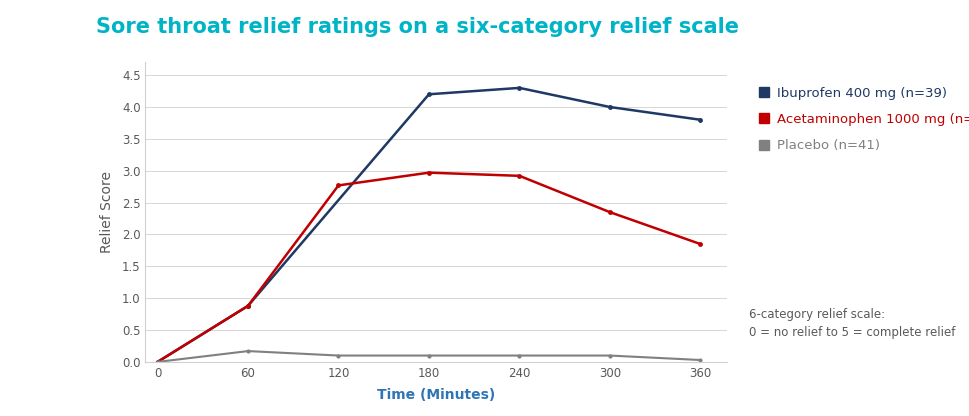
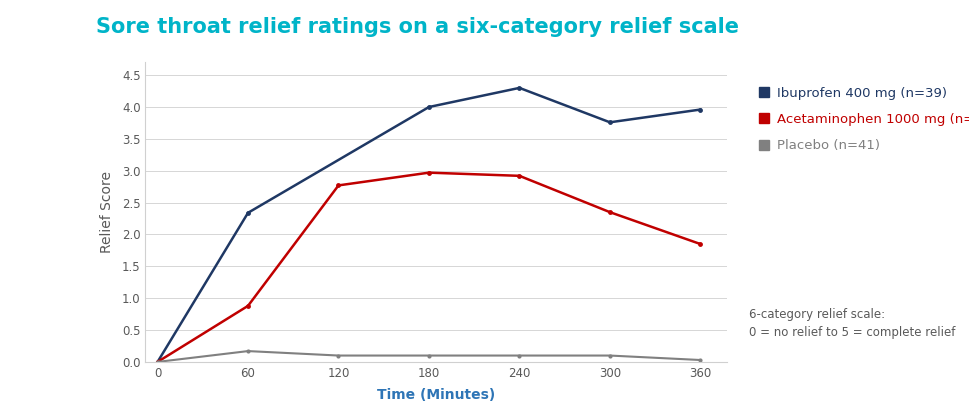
Ibuprofen 400 mg (n=39)/60: 0.88 -> 2.34
Ibuprofen 400 mg (n=39)/180: 4.20 -> 4.00
Ibuprofen 400 mg (n=39)/300: 4.00 -> 3.76
Ibuprofen 400 mg (n=39)/360: 3.80 -> 3.96
